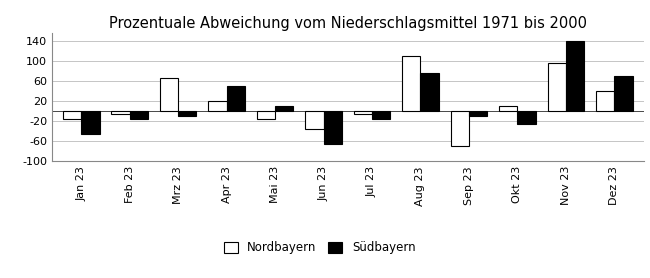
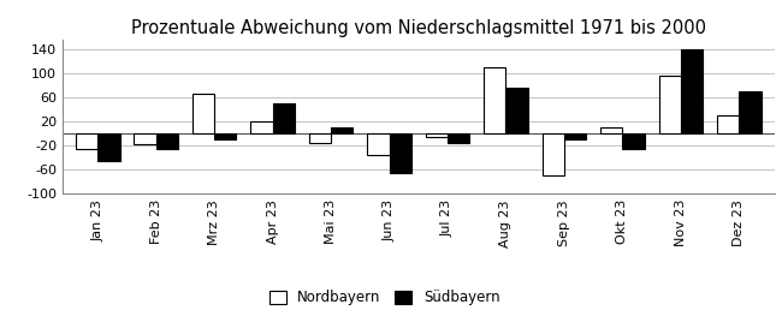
Nordbayern/Jan 23: -15 -> -26
Nordbayern/Feb 23: -5 -> -18
Südbayern/Feb 23: -15 -> -26
Nordbayern/Dez 23: 40 -> 30
